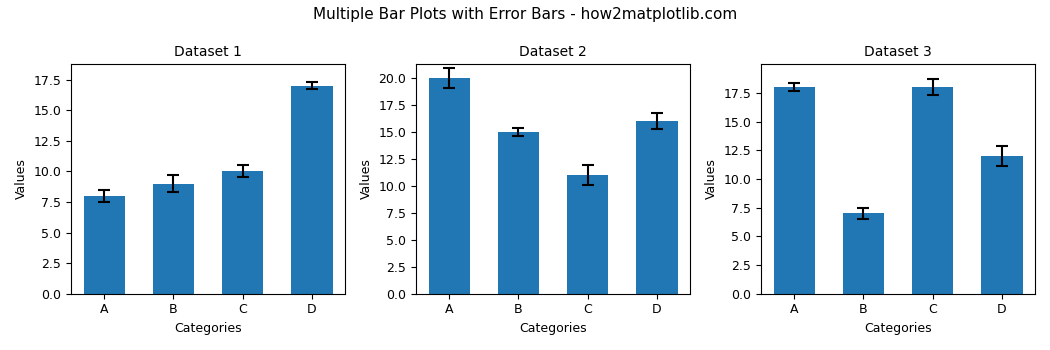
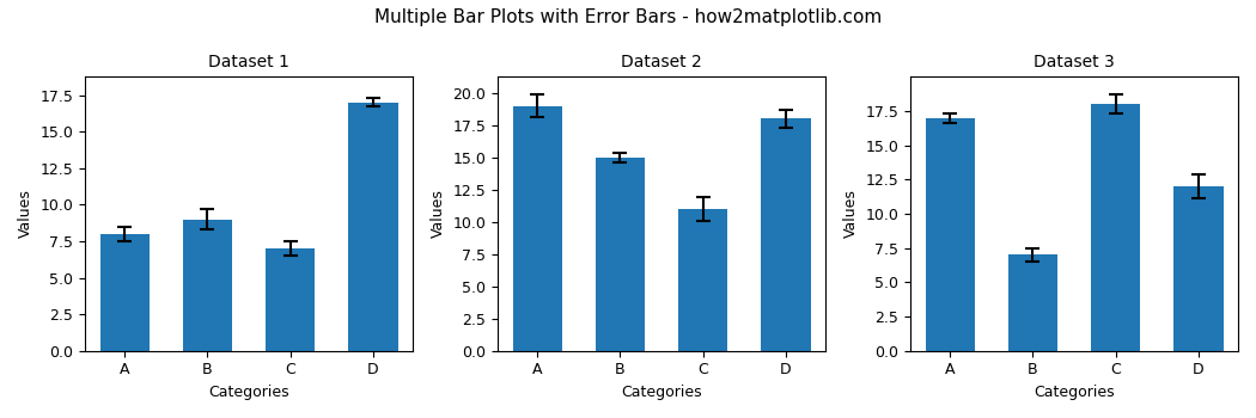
Dataset 1/C: 10 -> 7
Dataset 2/A: 20 -> 19
Dataset 2/D: 16 -> 18
Dataset 3/A: 18 -> 17
